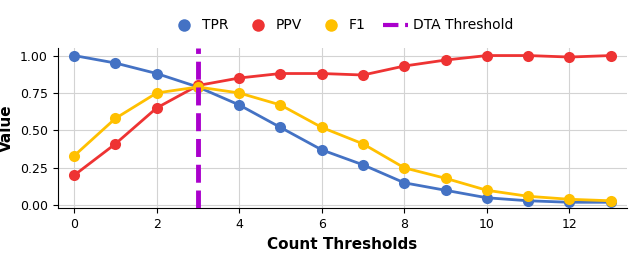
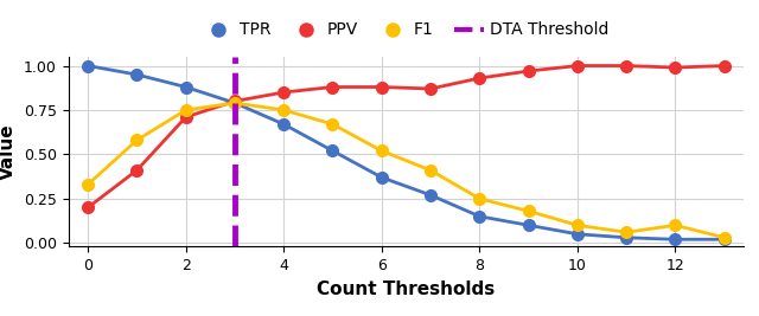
PPV/2: 0.65 -> 0.71
F1/12: 0.04 -> 0.10
